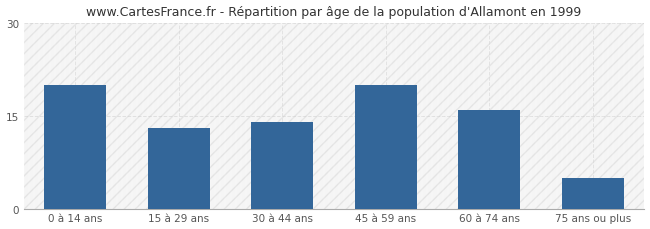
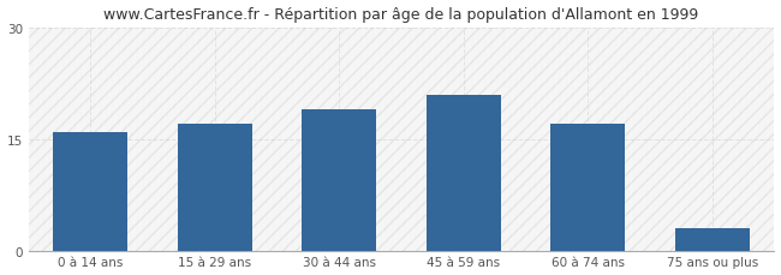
0 à 14 ans: 20 -> 16
15 à 29 ans: 13 -> 17
30 à 44 ans: 14 -> 19
45 à 59 ans: 20 -> 21
60 à 74 ans: 16 -> 17
75 ans ou plus: 5 -> 3
